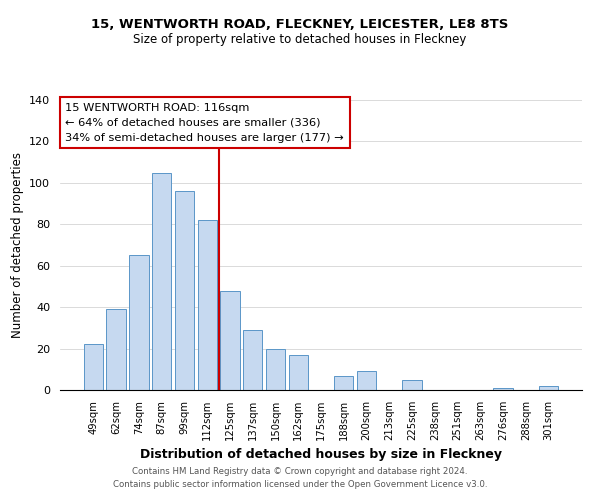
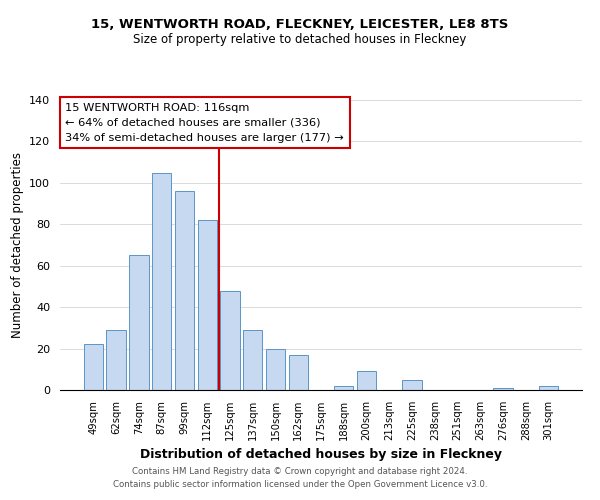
62sqm: 39 -> 29
188sqm: 7 -> 2
